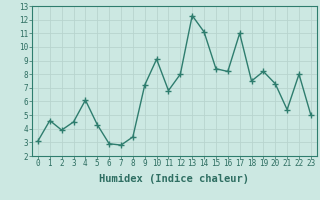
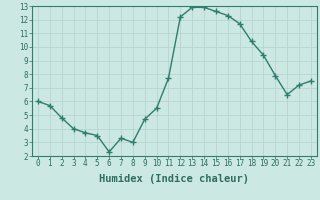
0: 3.1 -> 6.0
1: 4.6 -> 5.7
2: 3.9 -> 4.8
3: 4.5 -> 4.0
4: 6.1 -> 3.7
5: 4.3 -> 3.5
6: 2.9 -> 2.3
7: 2.8 -> 3.3
8: 3.4 -> 3.0
9: 7.2 -> 4.7
10: 9.1 -> 5.5
11: 6.8 -> 7.7
12: 8.0 -> 12.2
13: 12.3 -> 12.9
14: 11.1 -> 12.9
15: 8.4 -> 12.6
16: 8.2 -> 12.3
17: 11.0 -> 11.7
18: 7.5 -> 10.4
19: 8.2 -> 9.4
20: 7.3 -> 7.9
21: 5.4 -> 6.5
22: 8.0 -> 7.2
23: 5.0 -> 7.5
